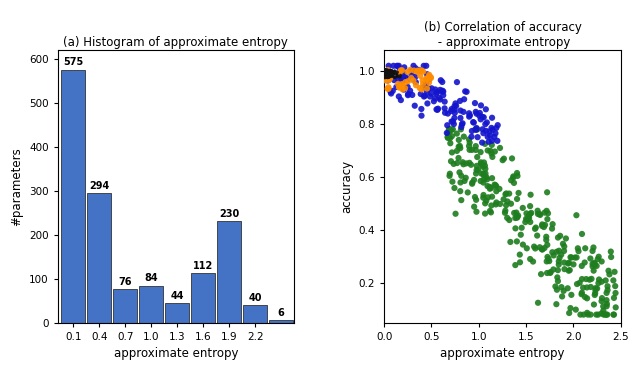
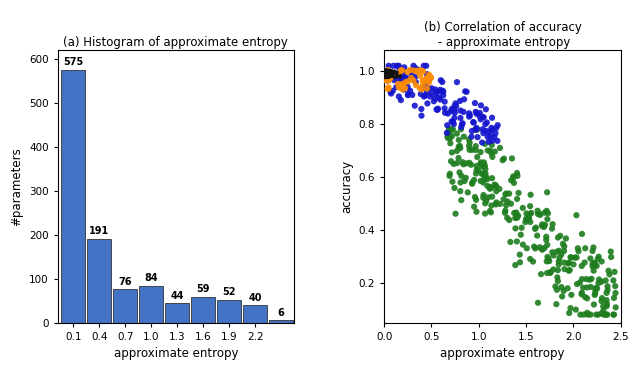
(a) Histogram of approximate entropy/0.4: 294 -> 191
(a) Histogram of approximate entropy/1.6: 112 -> 59
(a) Histogram of approximate entropy/1.9: 230 -> 52
